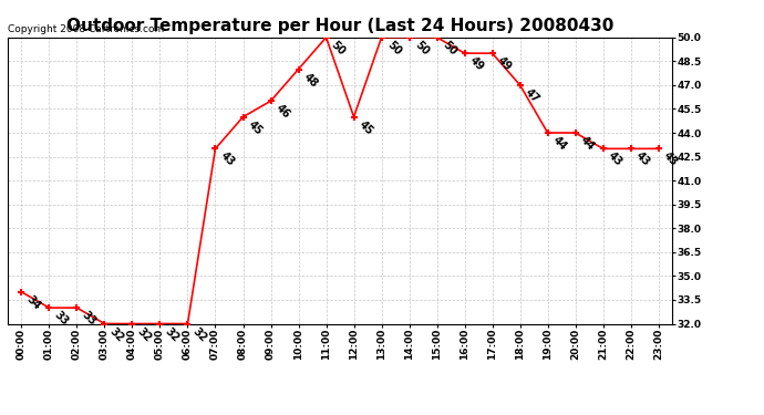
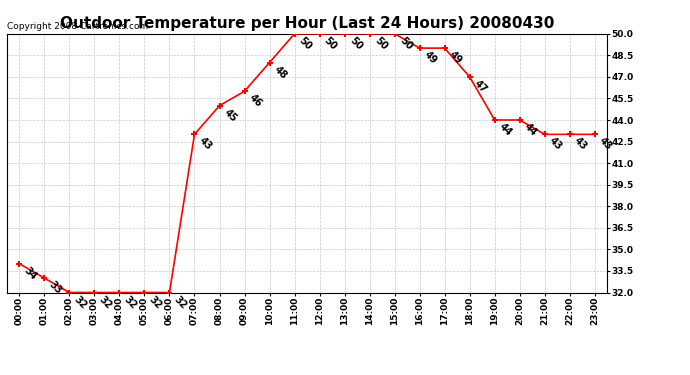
02:00: 33 -> 32
12:00: 45 -> 50
